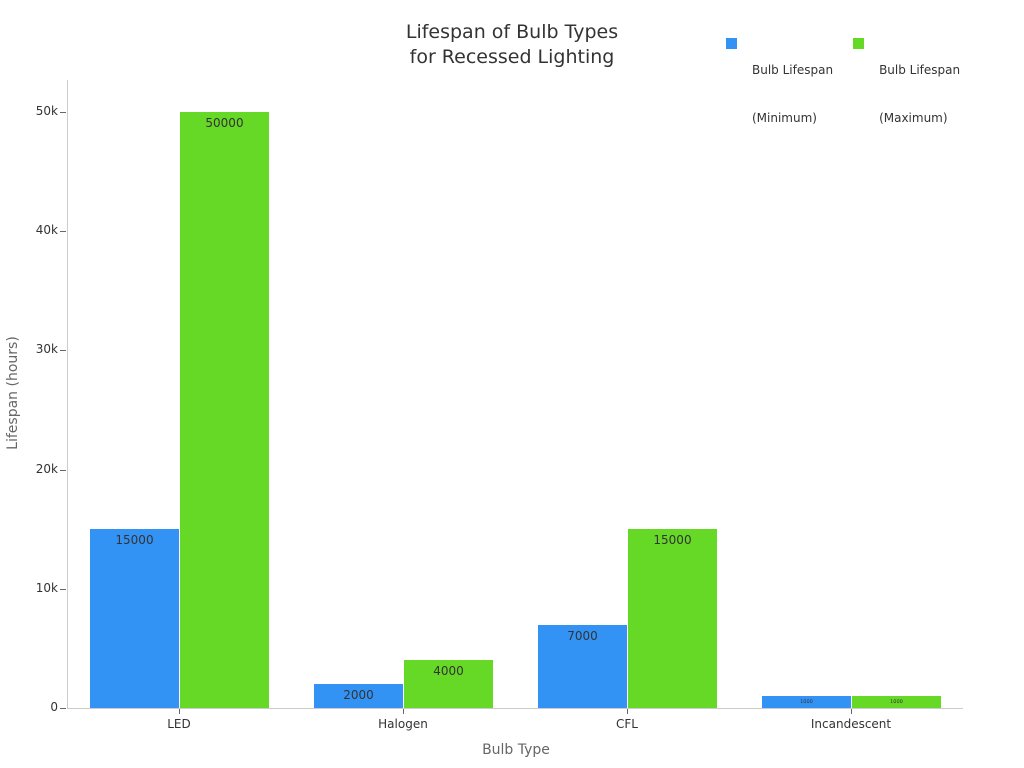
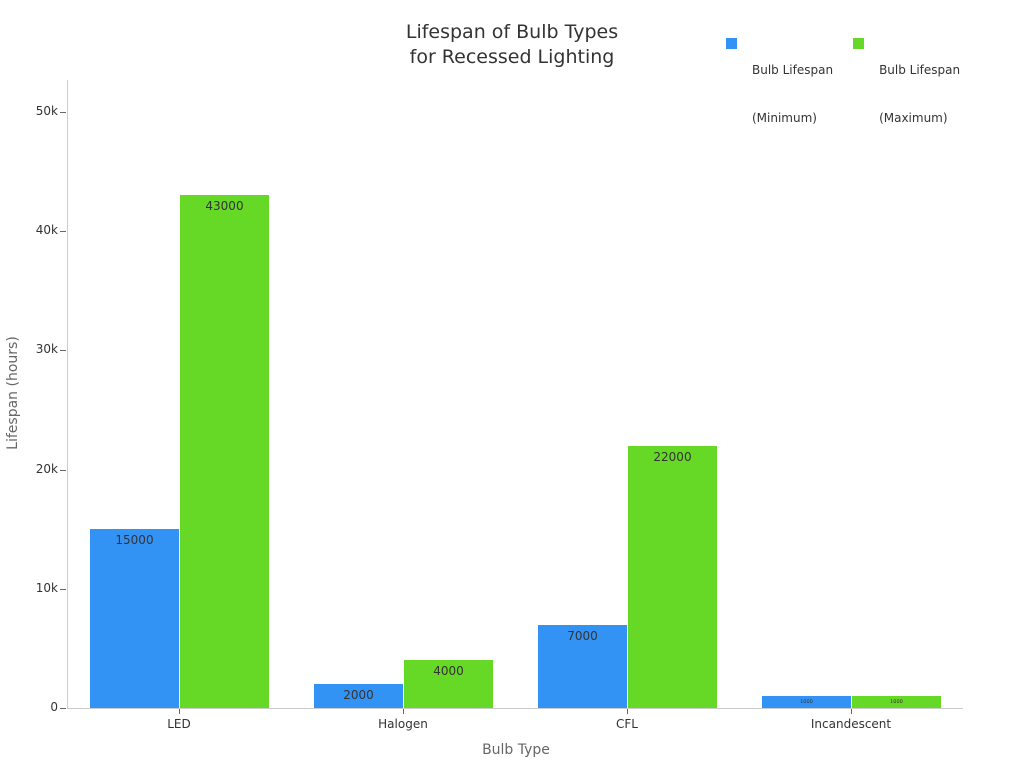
Bulb Lifespan (Maximum)/LED: 50000 -> 43000
Bulb Lifespan (Maximum)/CFL: 15000 -> 22000
